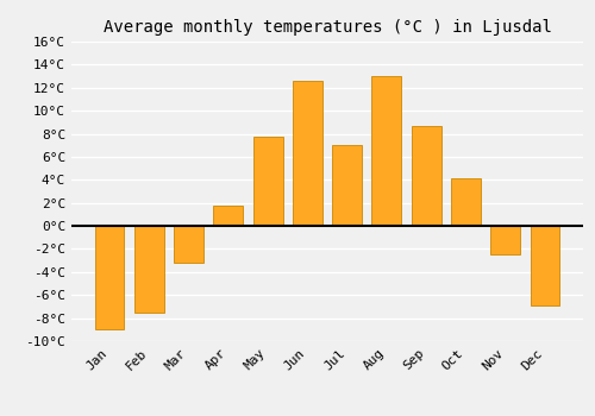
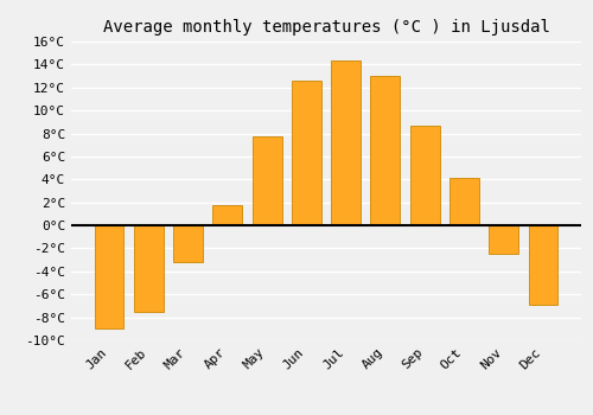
Jul: 7.0°C -> 14.3°C
